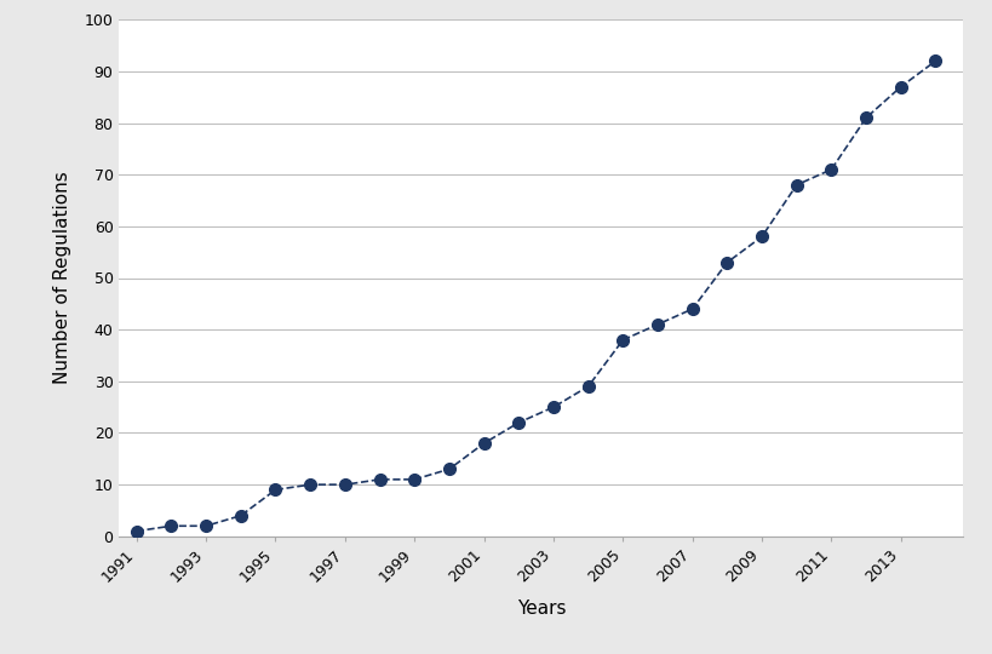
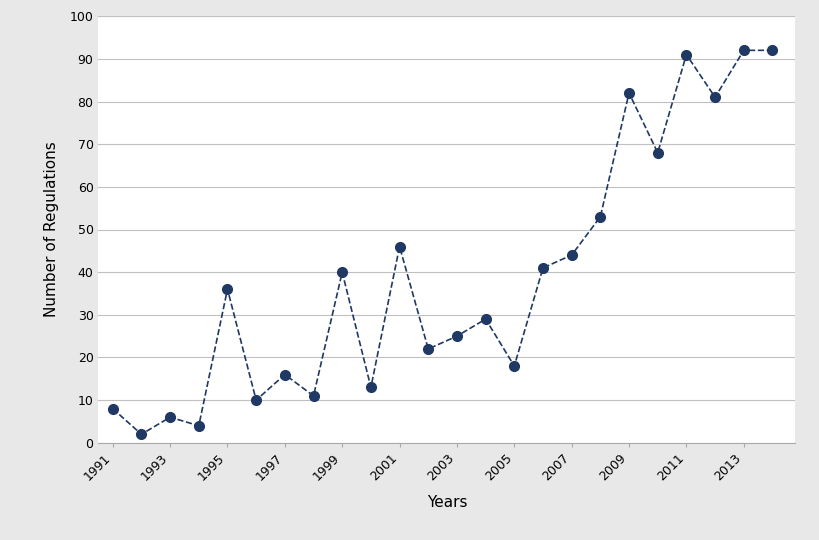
1991: 1 -> 8
1993: 2 -> 6
1995: 9 -> 36
1997: 10 -> 16
1999: 11 -> 40
2001: 18 -> 46
2005: 38 -> 18
2009: 58 -> 82
2011: 71 -> 91
2013: 87 -> 92
